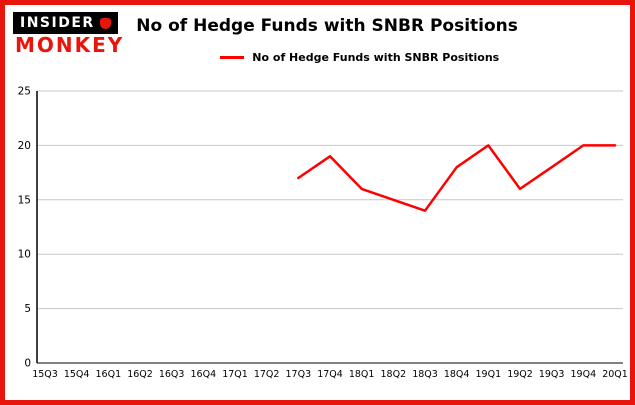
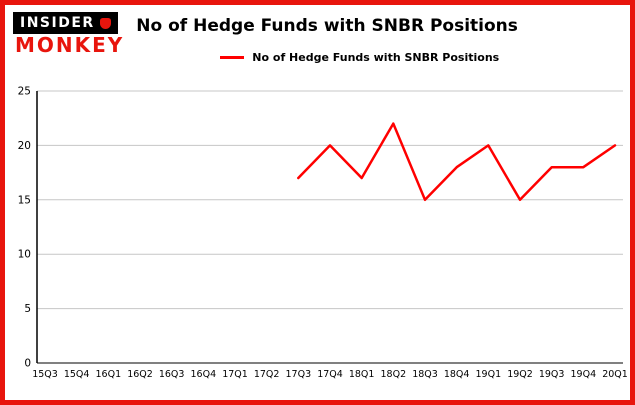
17Q4: 19 -> 20
18Q1: 16 -> 17
18Q2: 15 -> 22
18Q3: 14 -> 15
19Q2: 16 -> 15
19Q4: 20 -> 18
